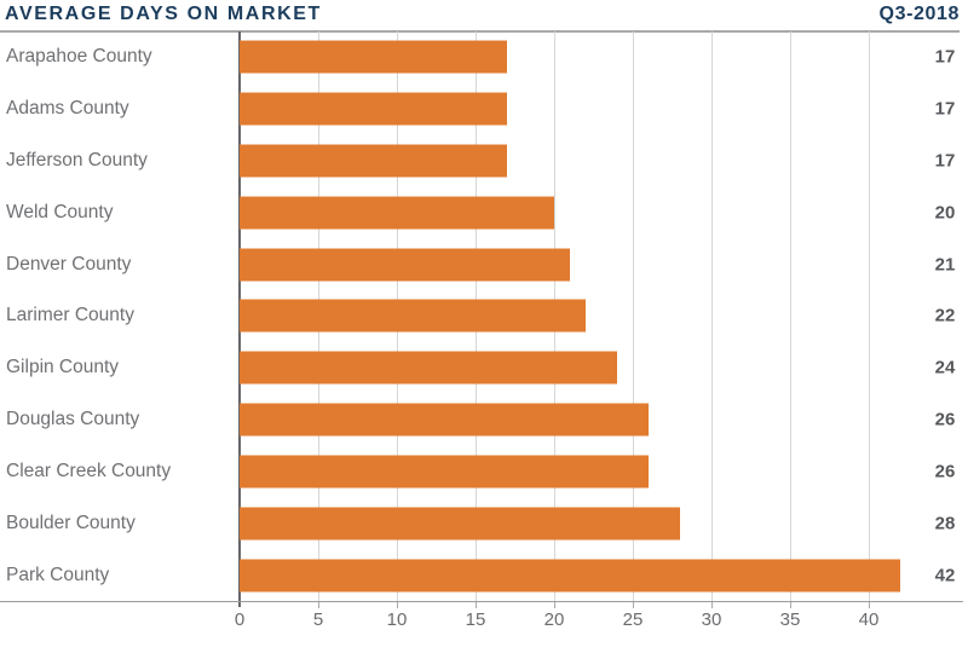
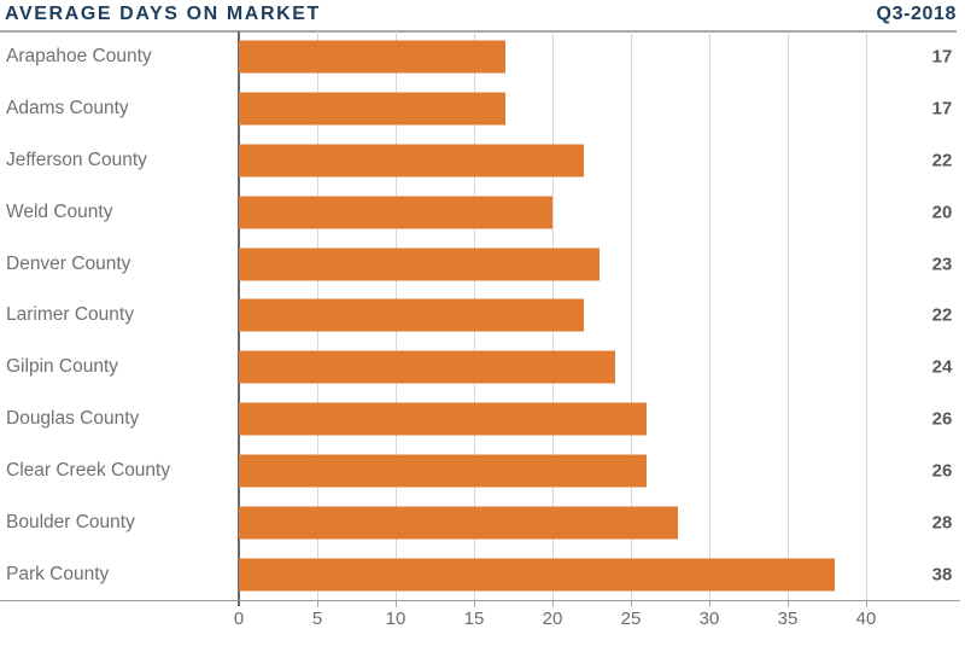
Jefferson County: 17 -> 22
Denver County: 21 -> 23
Park County: 42 -> 38
